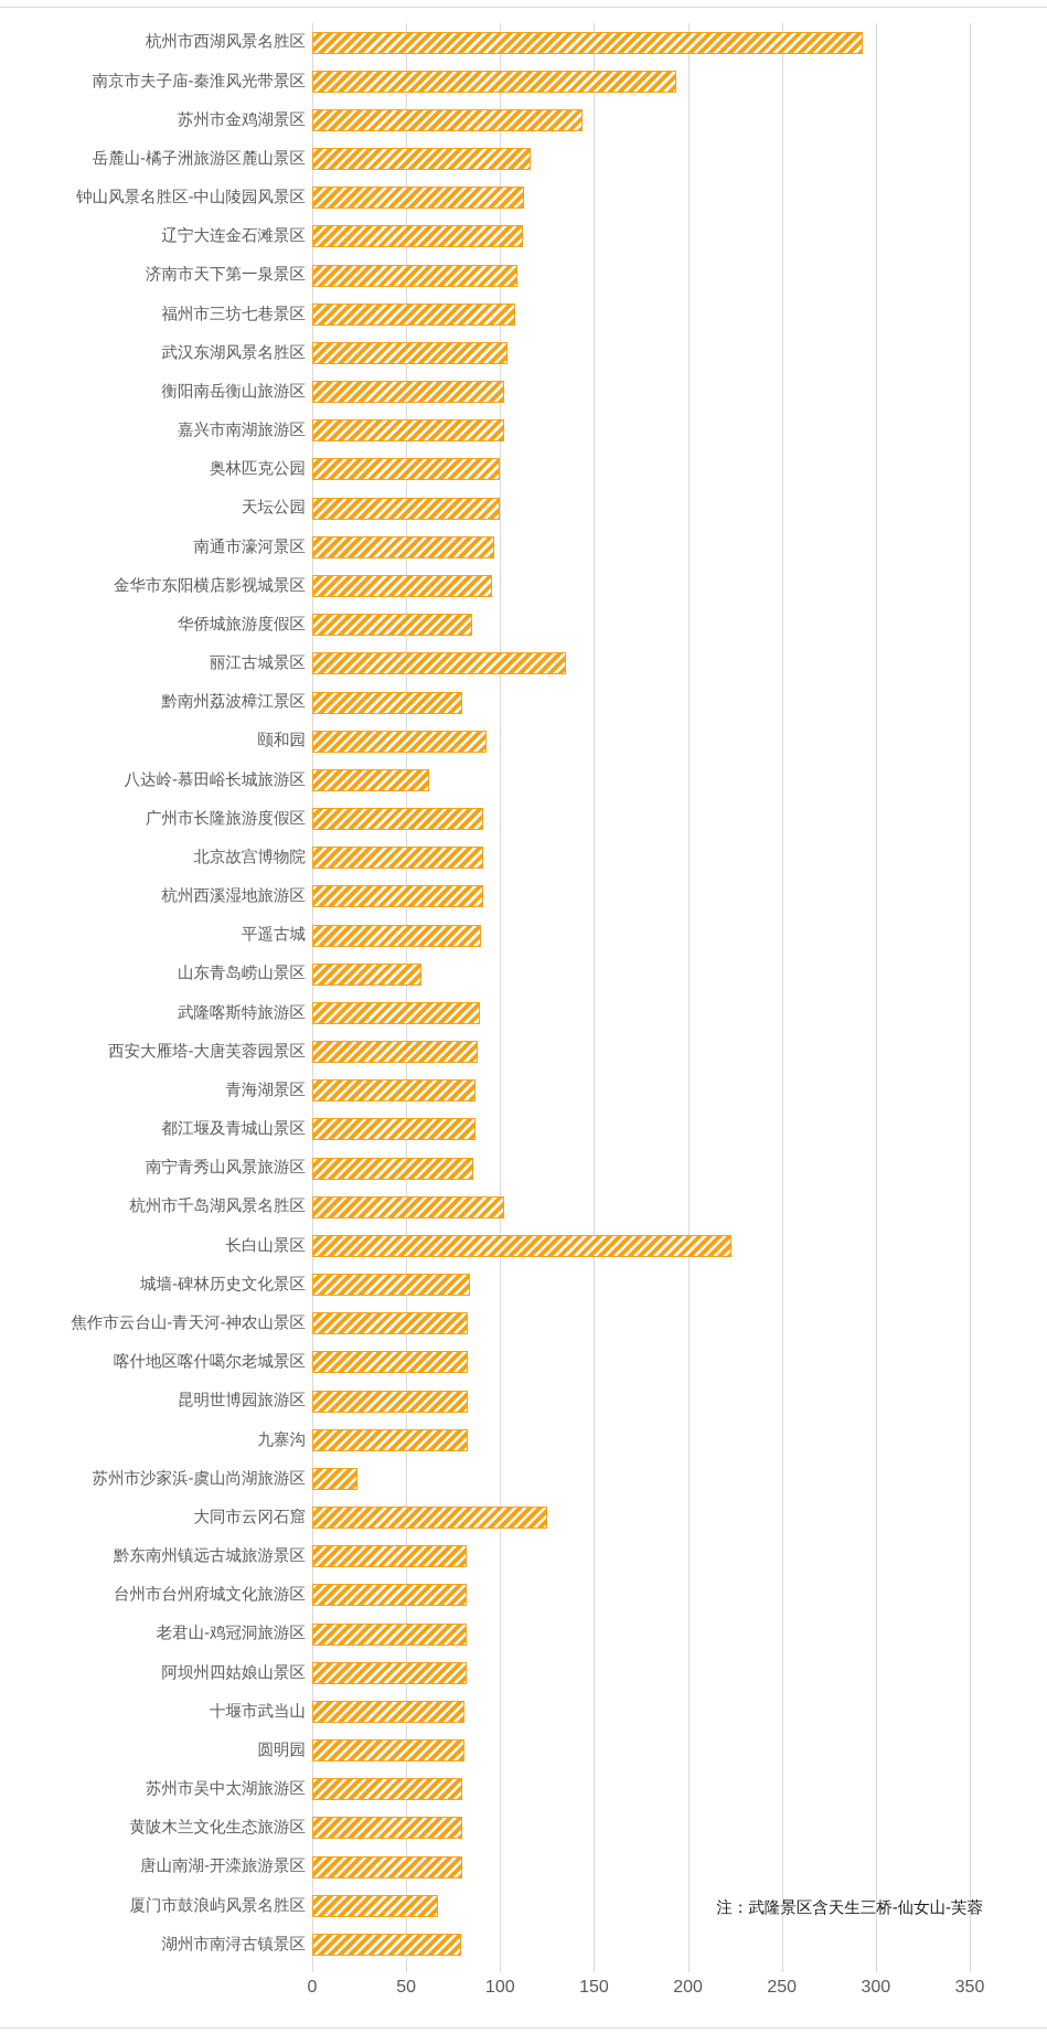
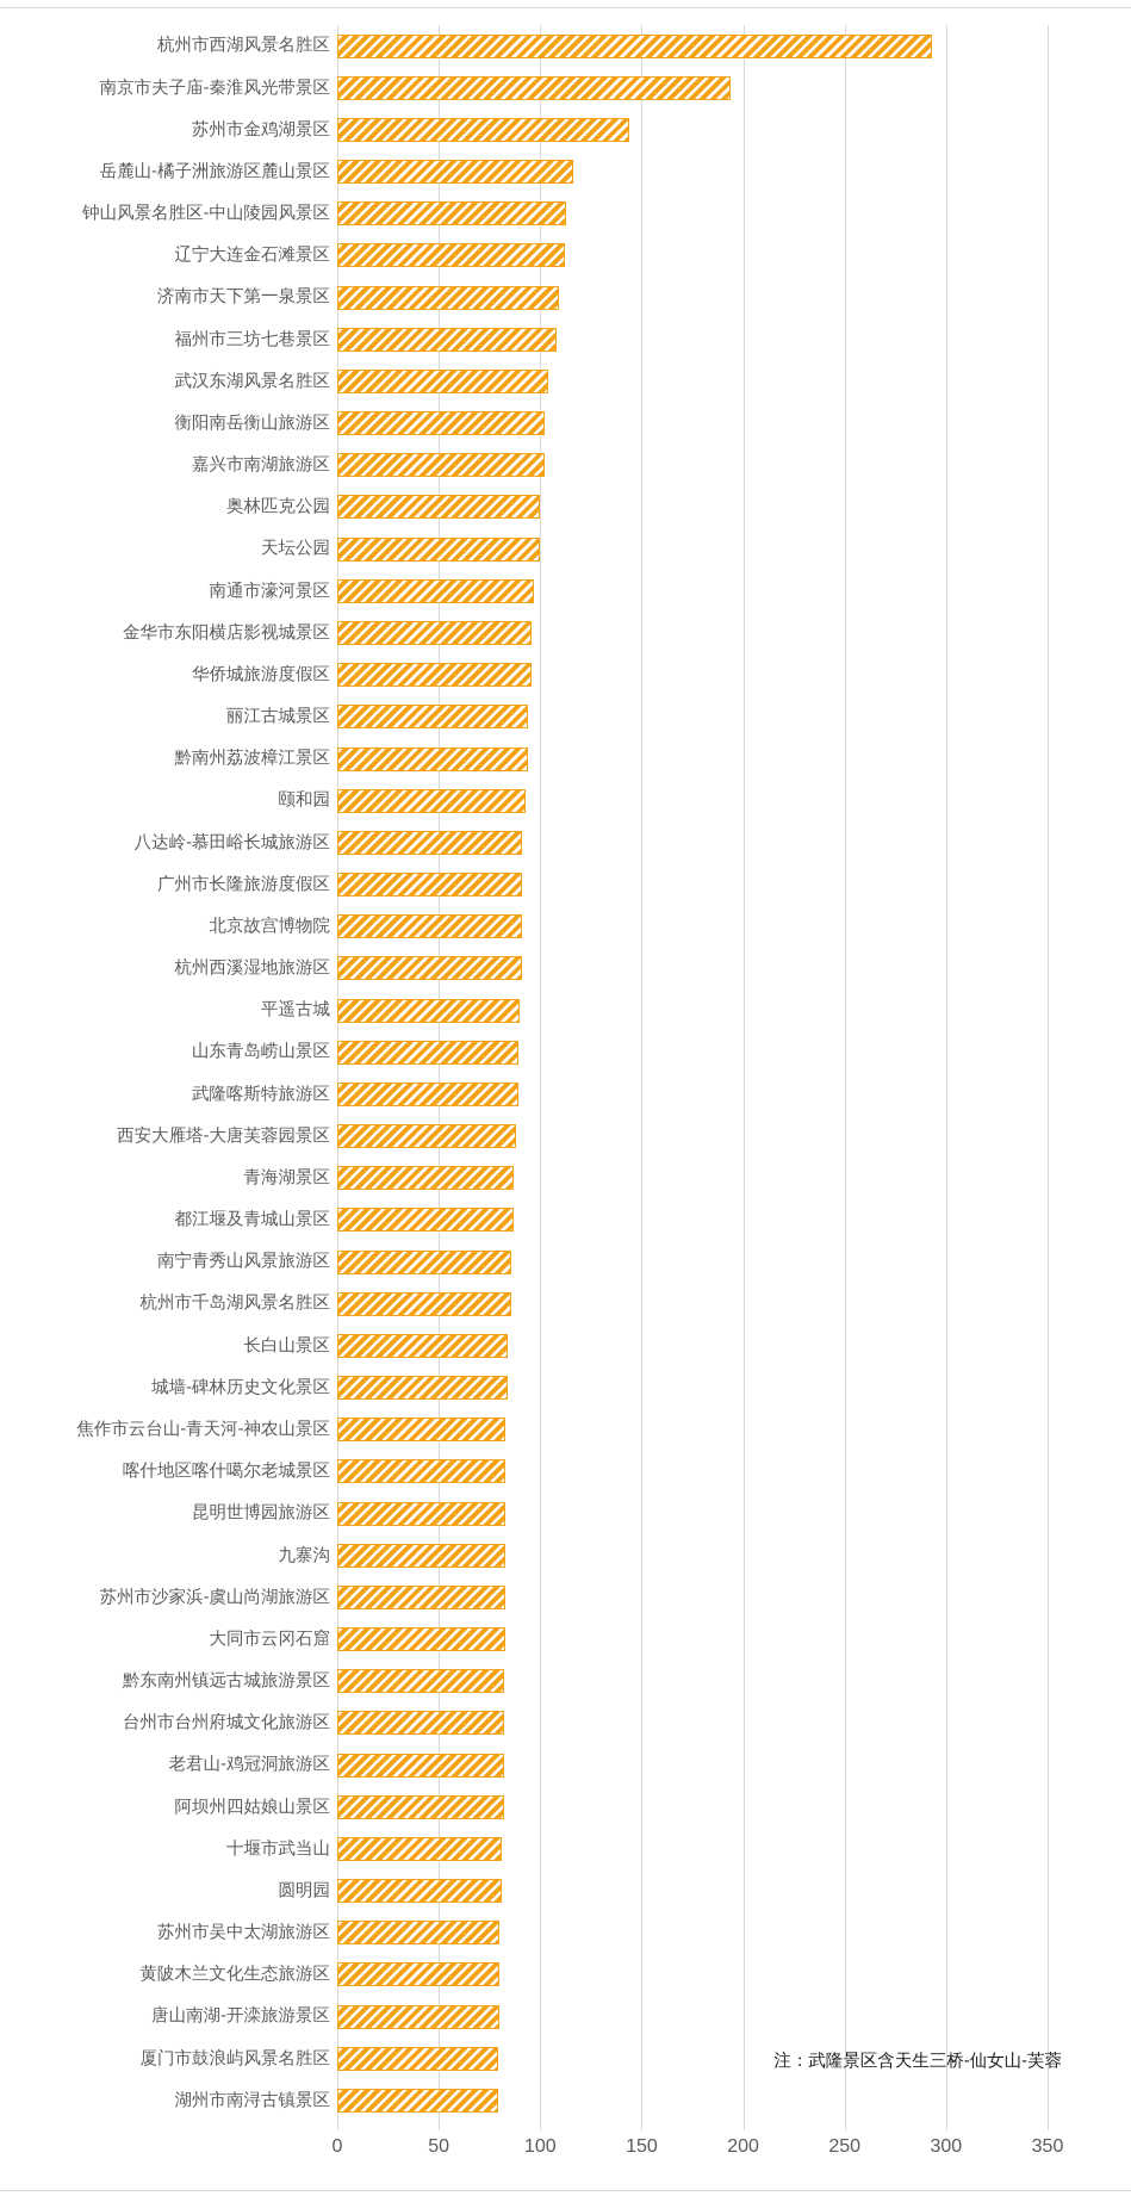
华侨城旅游度假区: 85 -> 96
丽江古城景区: 135 -> 94
黔南州荔波樟江景区: 80 -> 94
八达岭-慕田峪长城旅游区: 62 -> 91
山东青岛崂山景区: 58 -> 89
杭州市千岛湖风景名胜区: 102 -> 86
长白山景区: 223 -> 84
苏州市沙家浜-虞山尚湖旅游区: 24 -> 83
大同市云冈石窟: 125 -> 83
厦门市鼓浪屿风景名胜区: 67 -> 79
